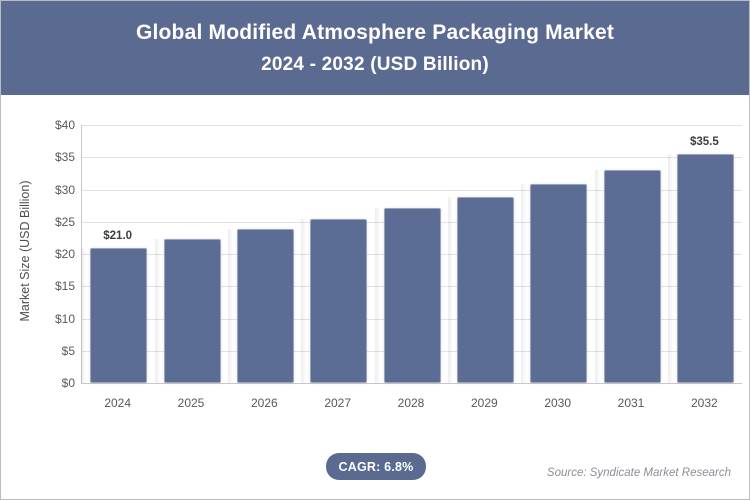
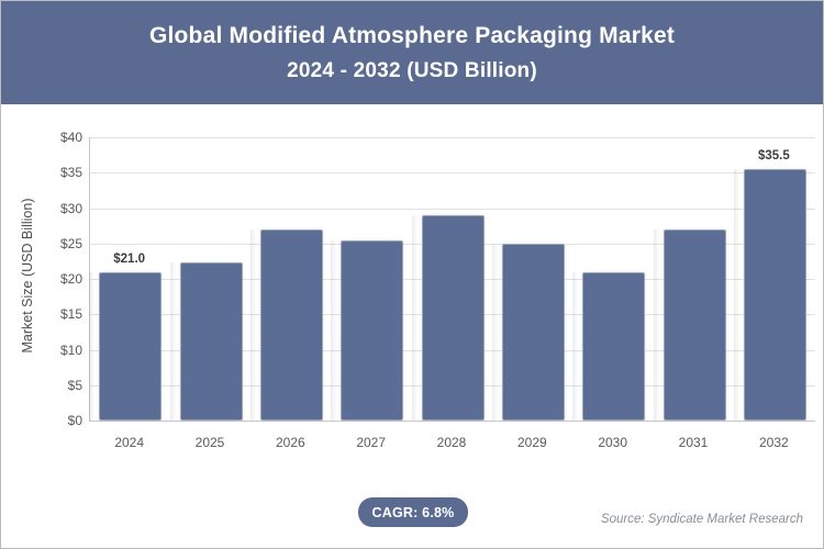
2026: $24 -> $27
2028: $27 -> $29
2029: $29 -> $25
2030: $31 -> $21
2031: $33 -> $27
